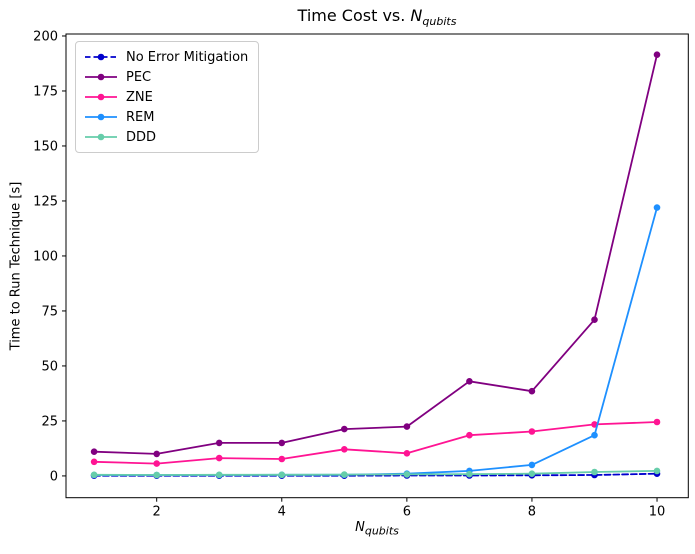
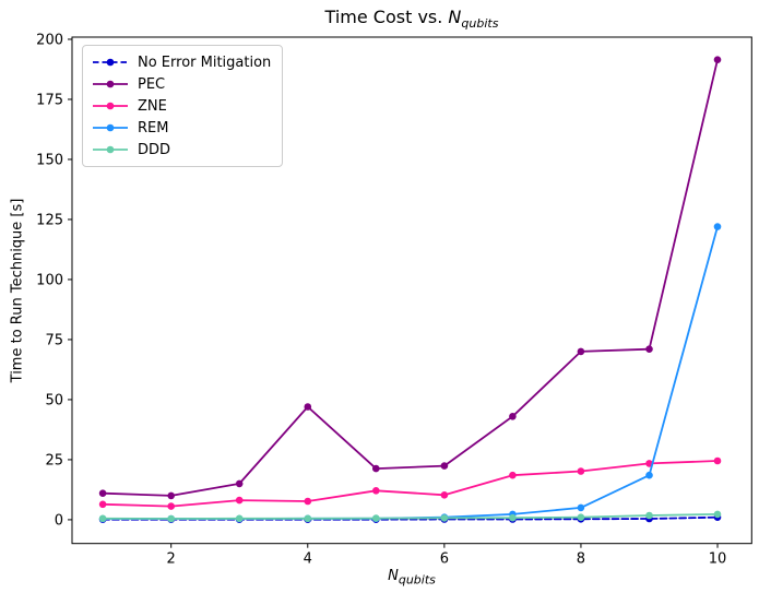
PEC/4: 15 -> 47
PEC/8: 38 -> 70
